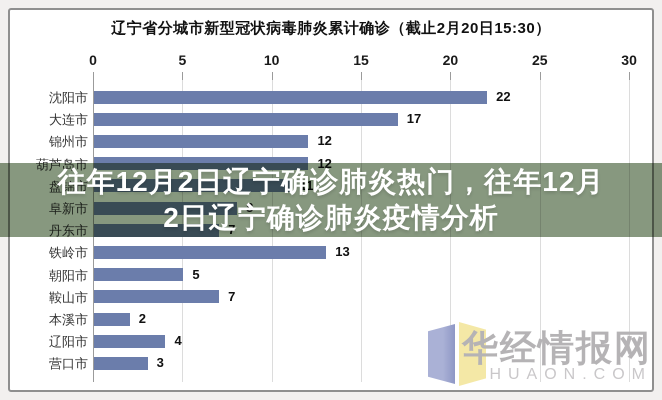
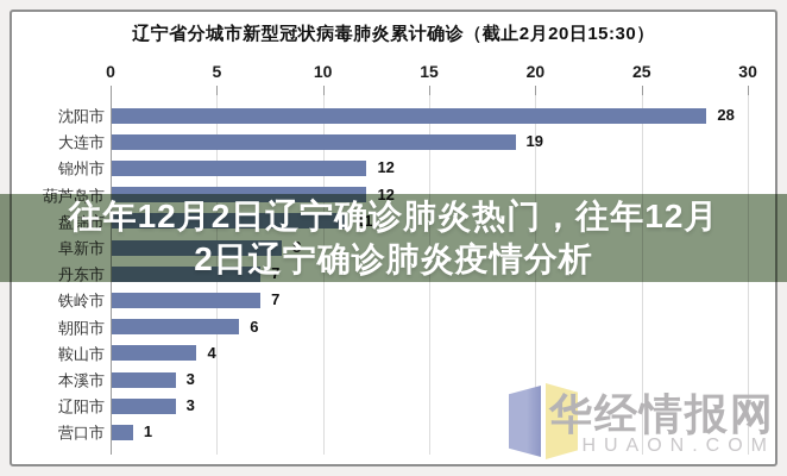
沈阳市: 22 -> 28
大连市: 17 -> 19
铁岭市: 13 -> 7
朝阳市: 5 -> 6
鞍山市: 7 -> 4
本溪市: 2 -> 3
辽阳市: 4 -> 3
营口市: 3 -> 1
